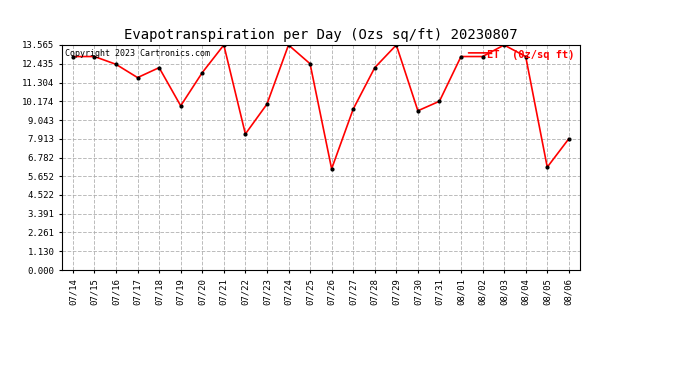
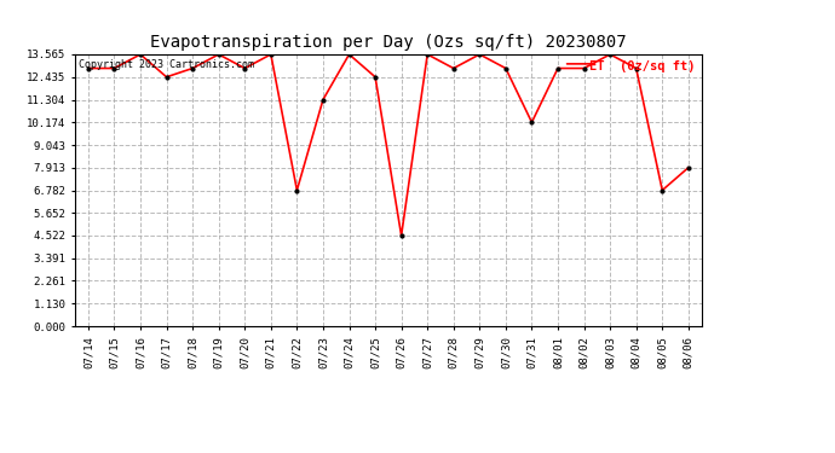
07/16: 12.4 -> 13.6
07/17: 11.6 -> 12.4
07/18: 12.2 -> 12.9
07/19: 9.9 -> 13.6
07/20: 11.9 -> 12.9
07/22: 8.2 -> 6.8
07/23: 10.0 -> 11.3
07/26: 6.1 -> 4.5
07/27: 9.7 -> 13.6
07/28: 12.2 -> 12.9
07/30: 9.6 -> 12.9
08/05: 6.2 -> 6.8
